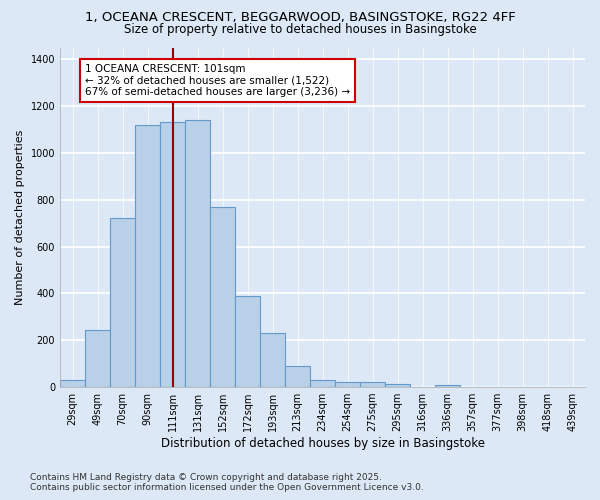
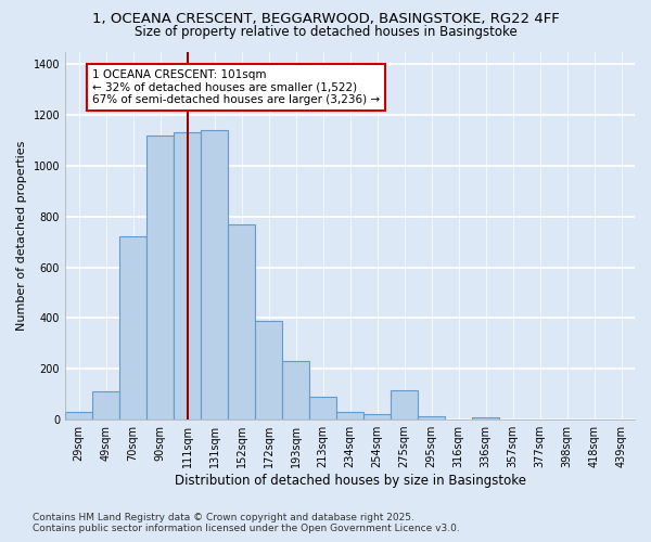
49sqm: 245 -> 110
275sqm: 20 -> 115
